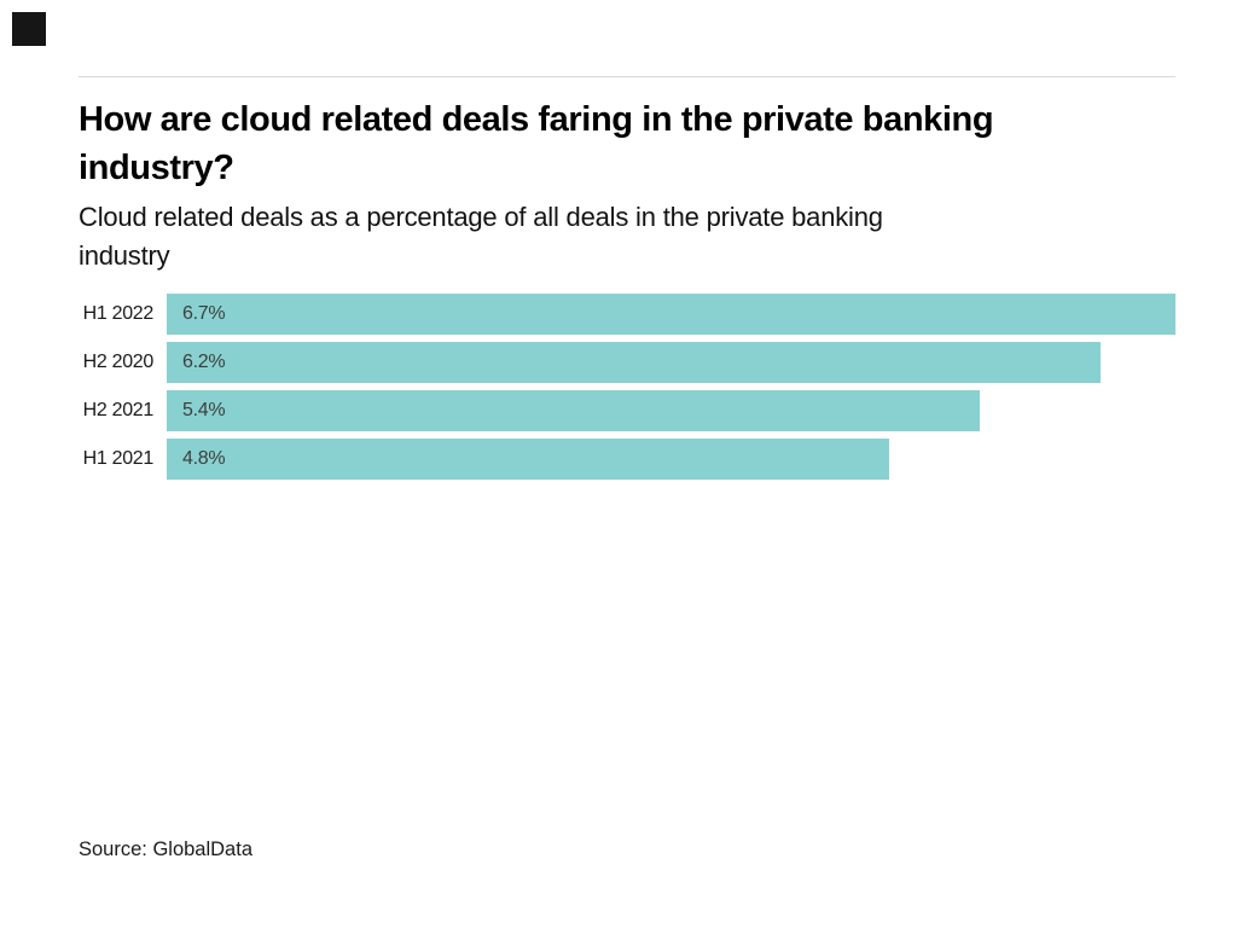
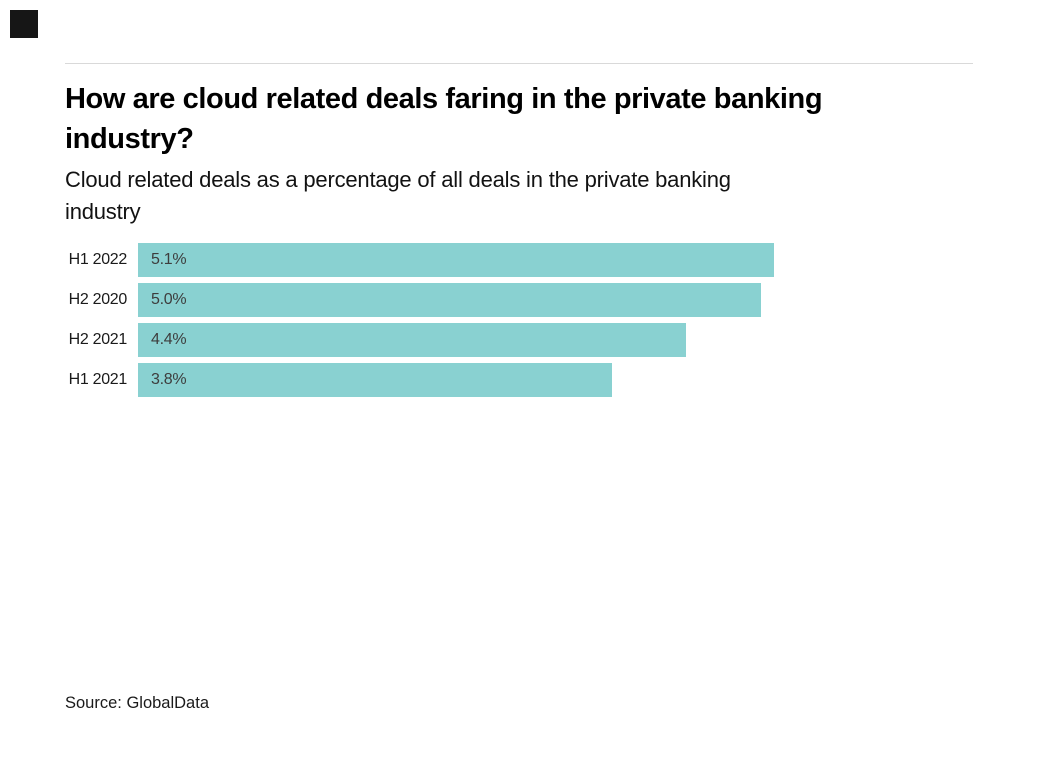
H1 2022: 6.7% -> 5.1%
H2 2020: 6.2% -> 5.0%
H2 2021: 5.4% -> 4.4%
H1 2021: 4.8% -> 3.8%
